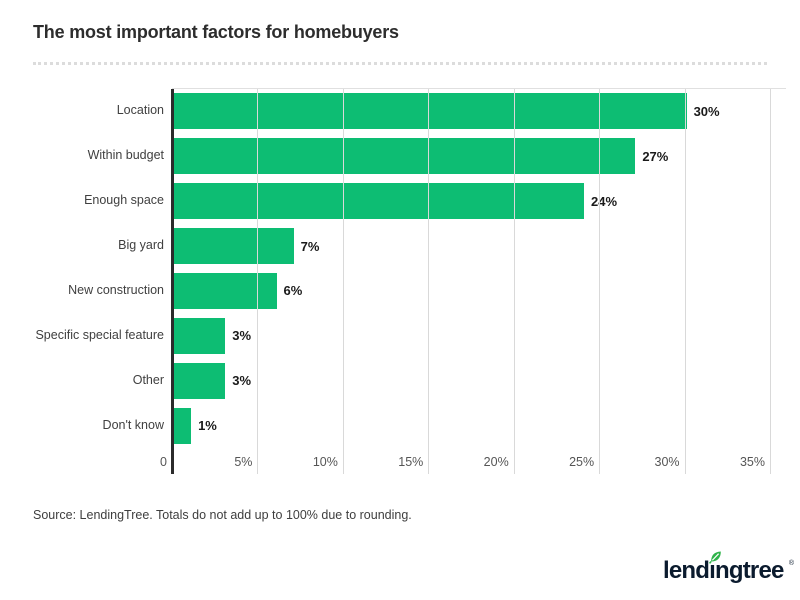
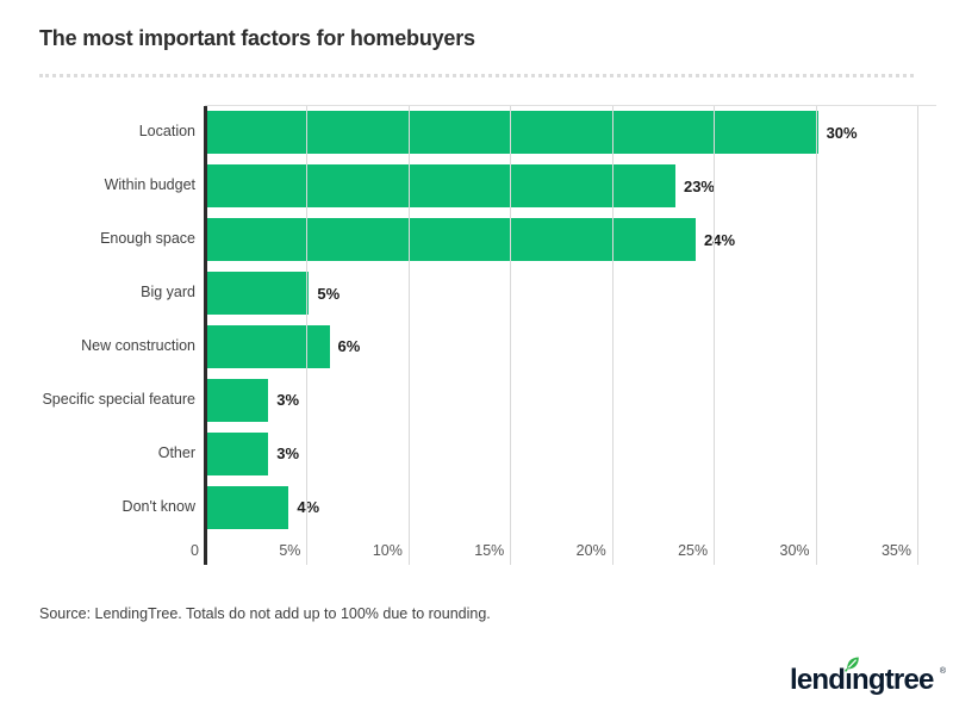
Within budget: 27% -> 23%
Big yard: 7% -> 5%
Don't know: 1% -> 4%
